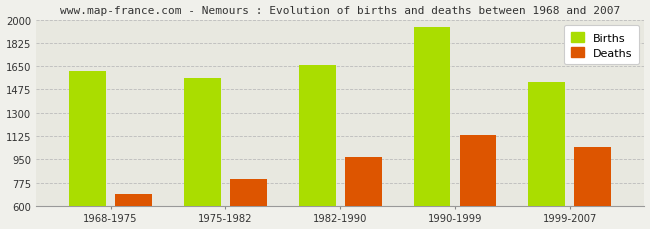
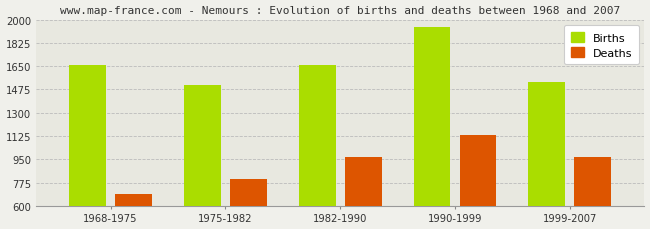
Births/1968-1975: 1610 -> 1660
Births/1975-1982: 1560 -> 1510
Deaths/1999-2007: 1040 -> 970
